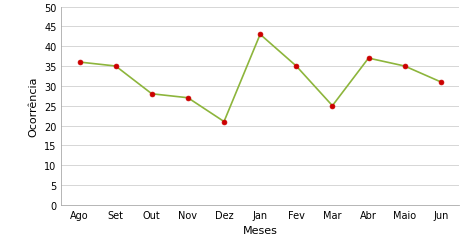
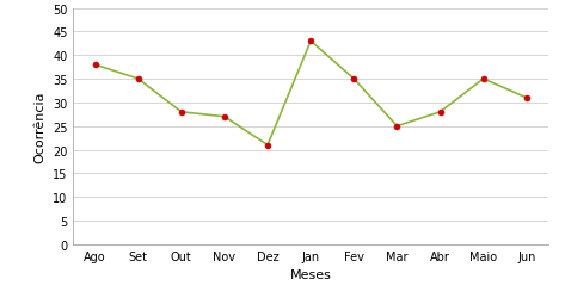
Ago: 36 -> 38
Abr: 37 -> 28
